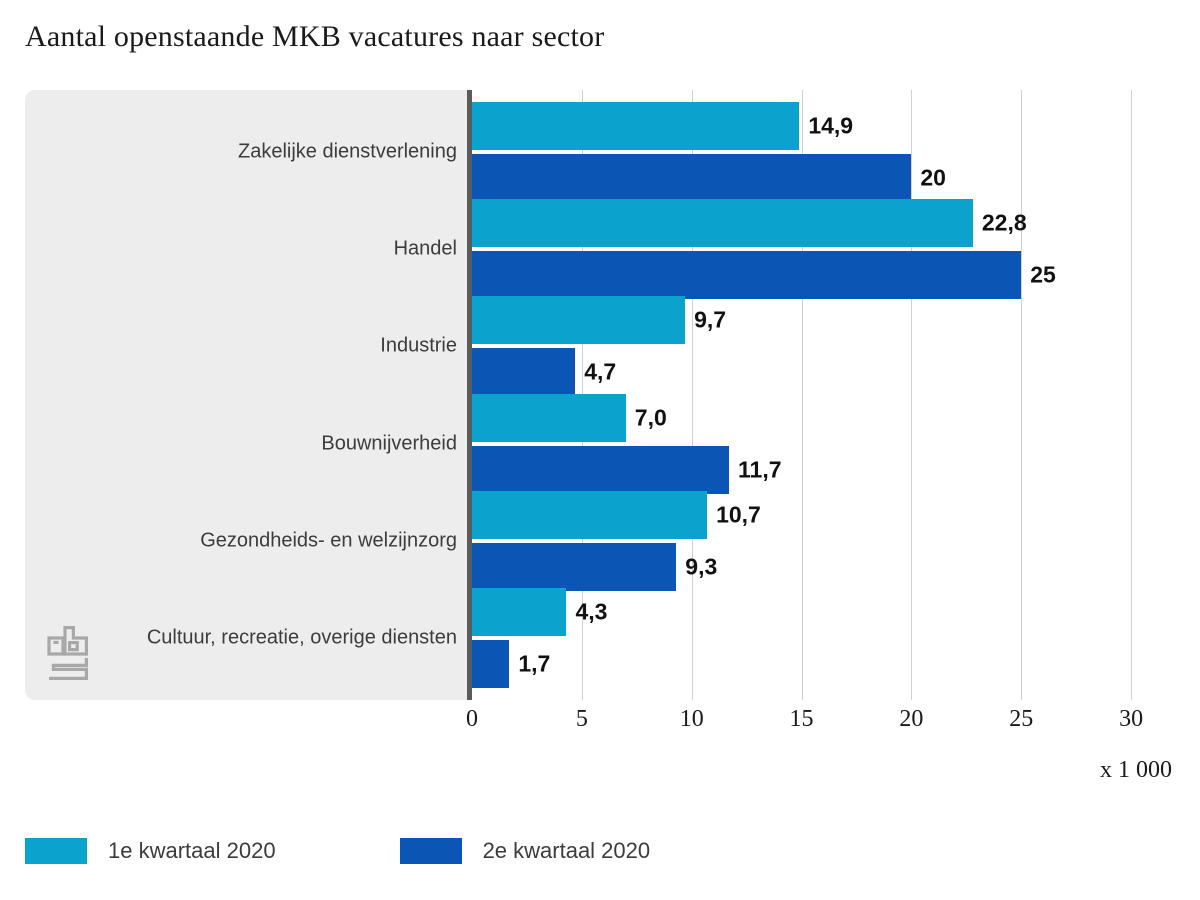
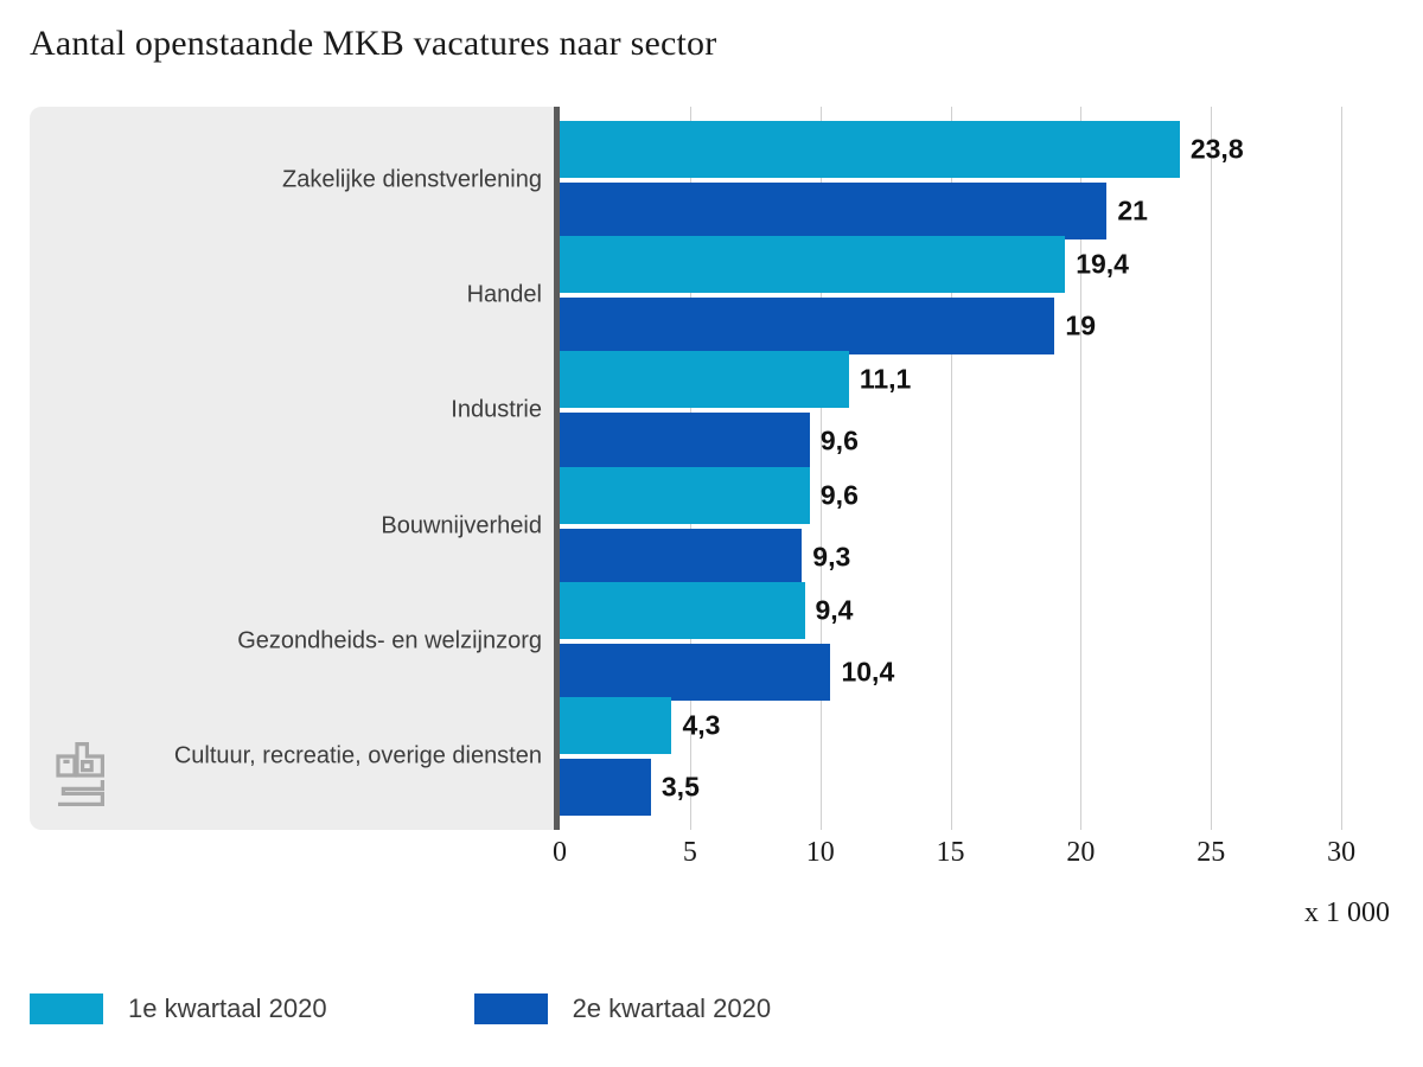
1e kwartaal 2020/Zakelijke dienstverlening: 14,9 -> 23,8
2e kwartaal 2020/Zakelijke dienstverlening: 20 -> 21
1e kwartaal 2020/Handel: 22,8 -> 19,4
2e kwartaal 2020/Handel: 25 -> 19
1e kwartaal 2020/Industrie: 9,7 -> 11,1
2e kwartaal 2020/Industrie: 4,7 -> 9,6
1e kwartaal 2020/Bouwnijverheid: 7,0 -> 9,6
2e kwartaal 2020/Bouwnijverheid: 11,7 -> 9,3
1e kwartaal 2020/Gezondheids- en welzijnzorg: 10,7 -> 9,4
2e kwartaal 2020/Gezondheids- en welzijnzorg: 9,3 -> 10,4
2e kwartaal 2020/Cultuur, recreatie, overige diensten: 1,7 -> 3,5
